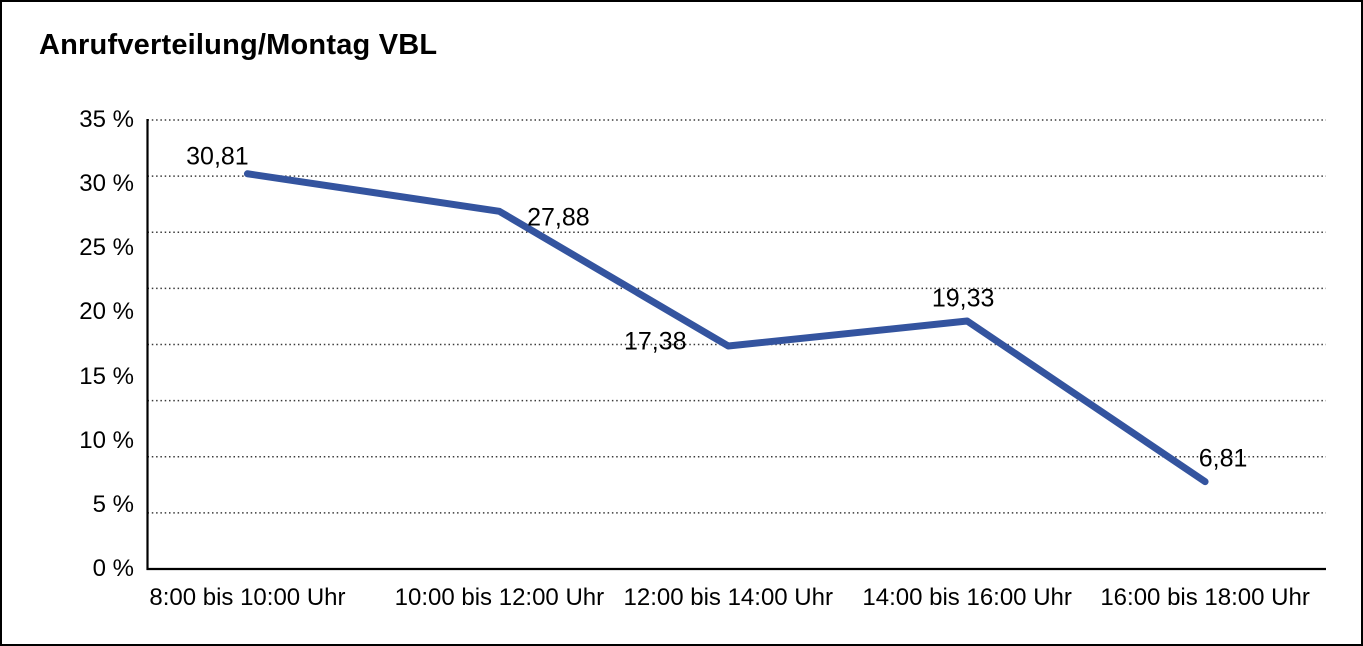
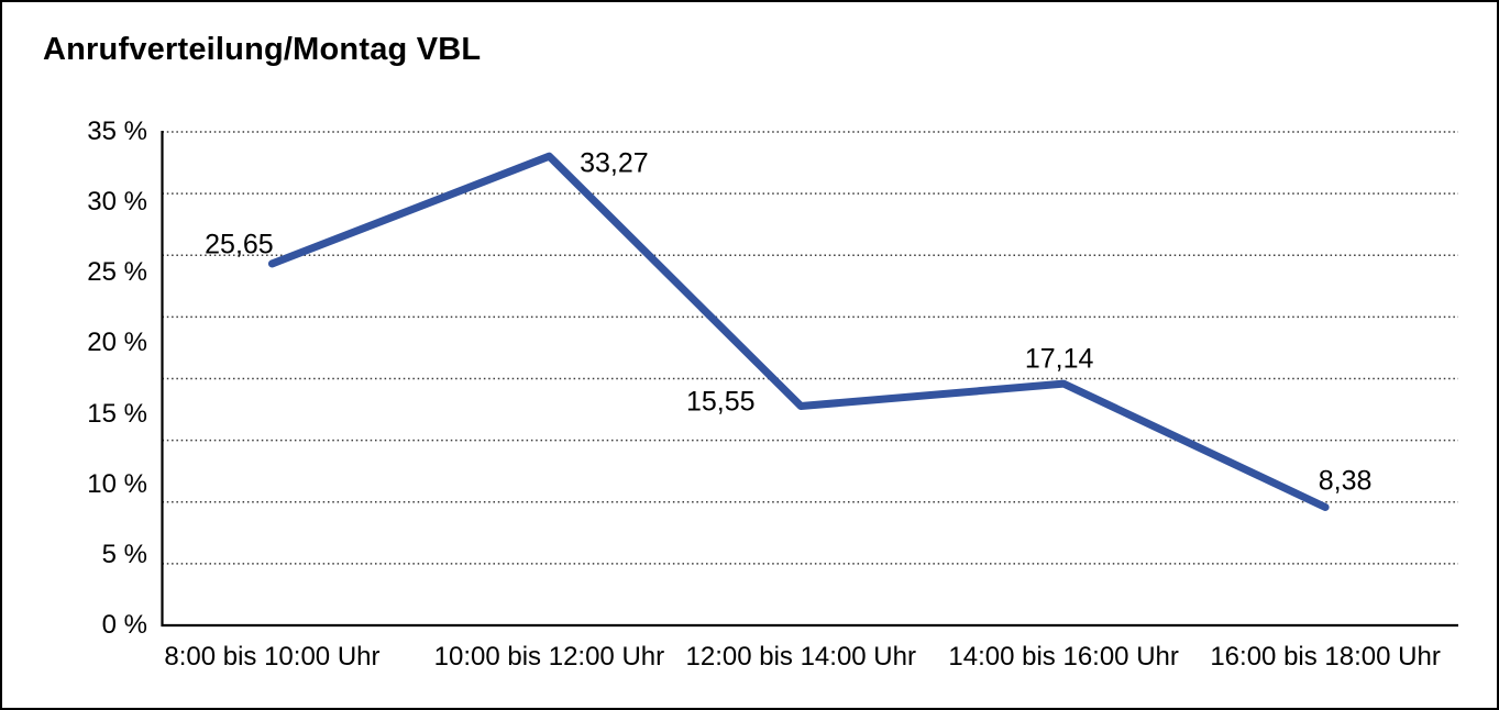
8:00 bis 10:00 Uhr: 30,81 -> 25,65
10:00 bis 12:00 Uhr: 27,88 -> 33,27
12:00 bis 14:00 Uhr: 17,38 -> 15,55
14:00 bis 16:00 Uhr: 19,33 -> 17,14
16:00 bis 18:00 Uhr: 6,81 -> 8,38
